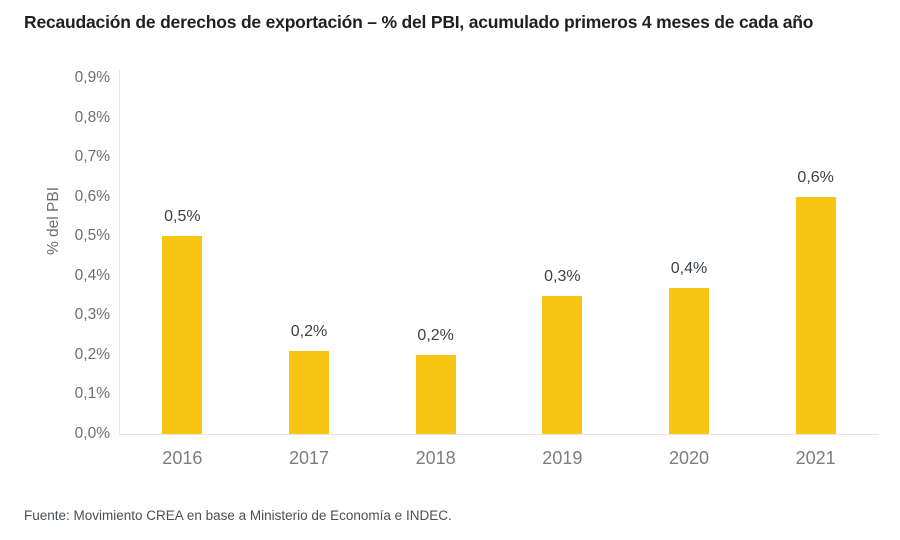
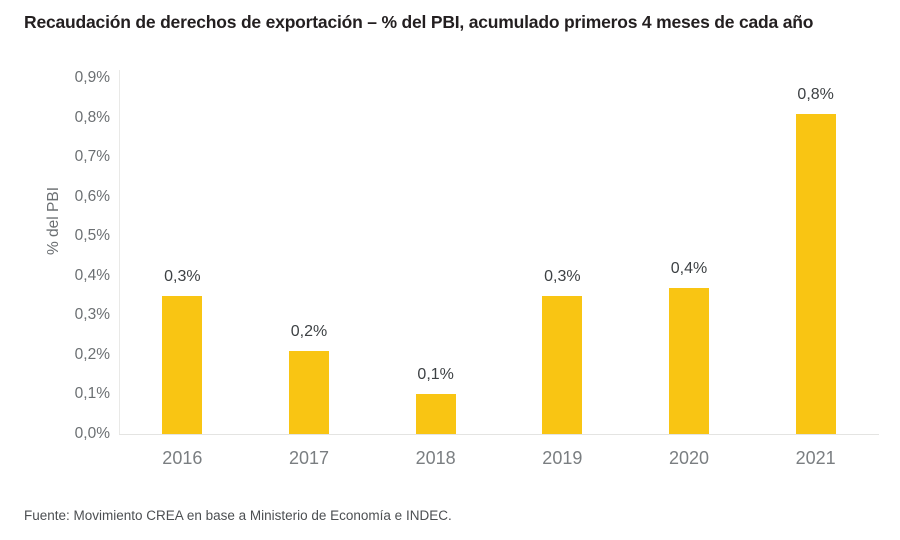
2016: 0,5% -> 0,3%
2018: 0,2% -> 0,1%
2021: 0,6% -> 0,8%
